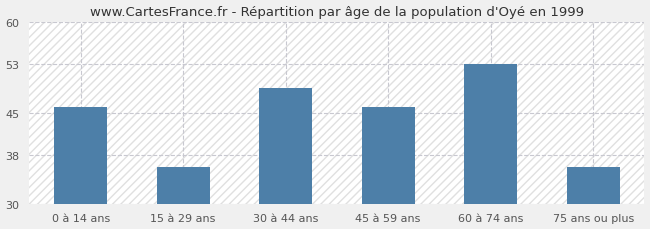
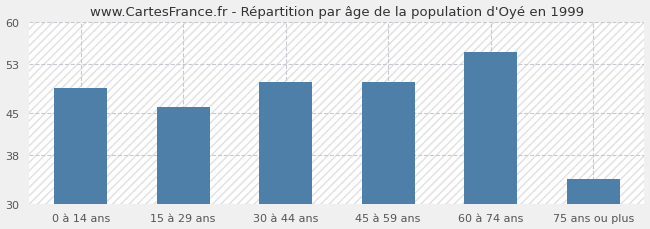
0 à 14 ans: 46 -> 49
15 à 29 ans: 36 -> 46
30 à 44 ans: 49 -> 50
45 à 59 ans: 46 -> 50
60 à 74 ans: 53 -> 55
75 ans ou plus: 36 -> 34
